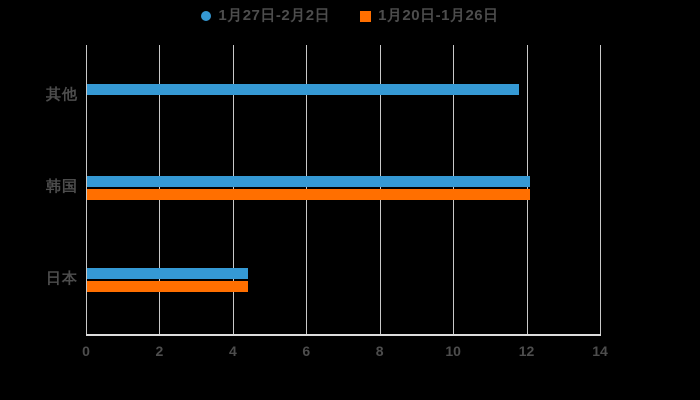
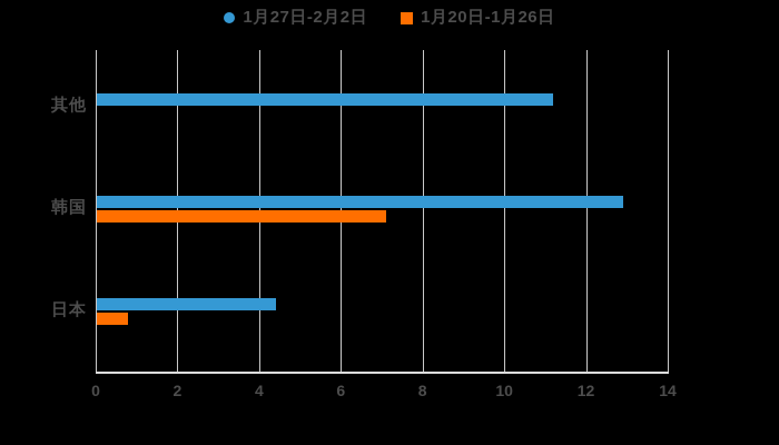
1月27日-2月2日/其他: 11.8 -> 11.2
1月27日-2月2日/韩国: 12.1 -> 12.9
1月20日-1月26日/韩国: 12.1 -> 7.1
1月20日-1月26日/日本: 4.4 -> 0.8
